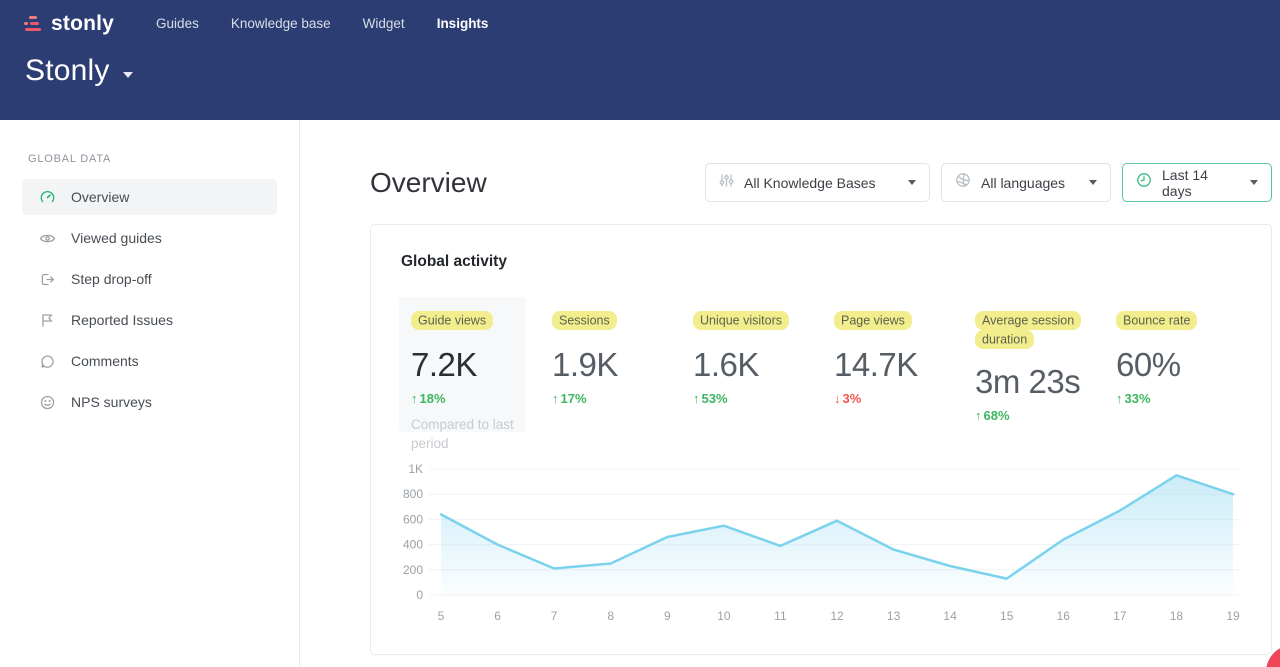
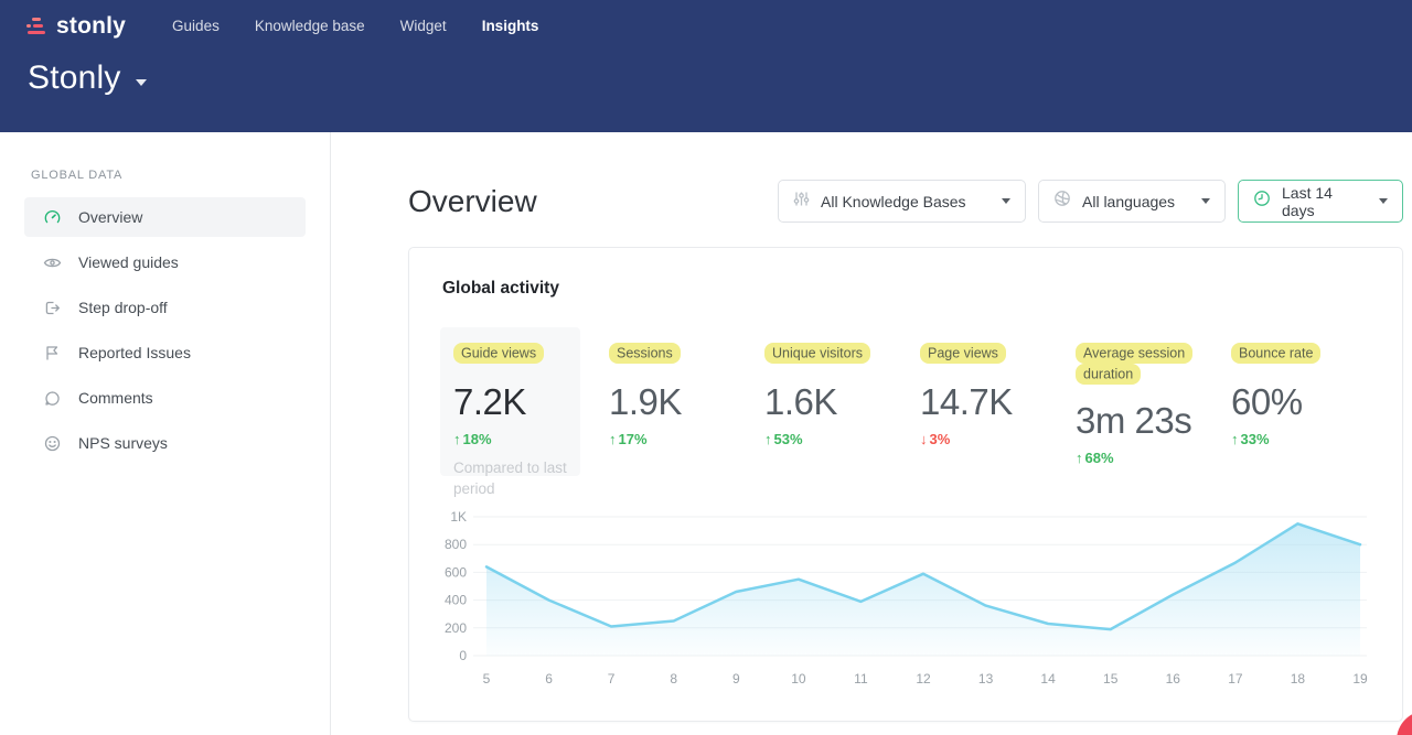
15: 130 -> 190
